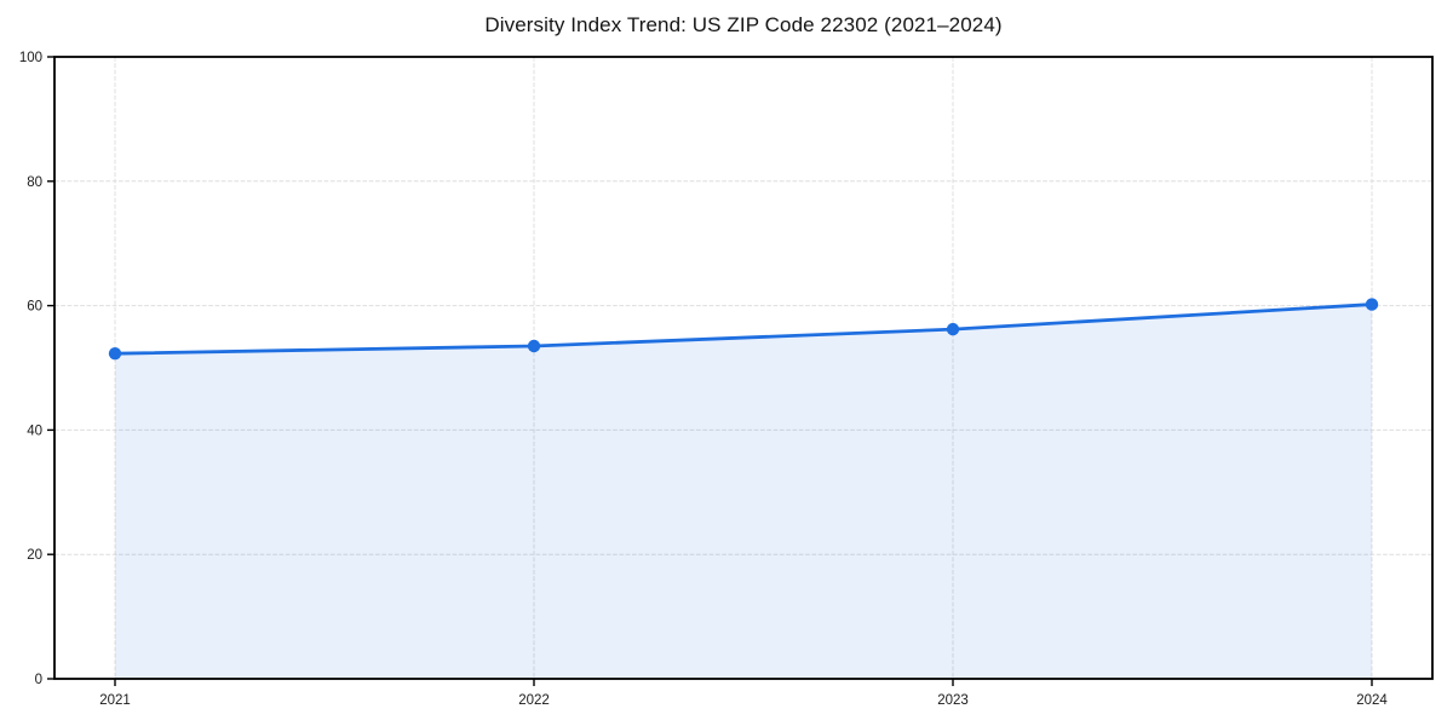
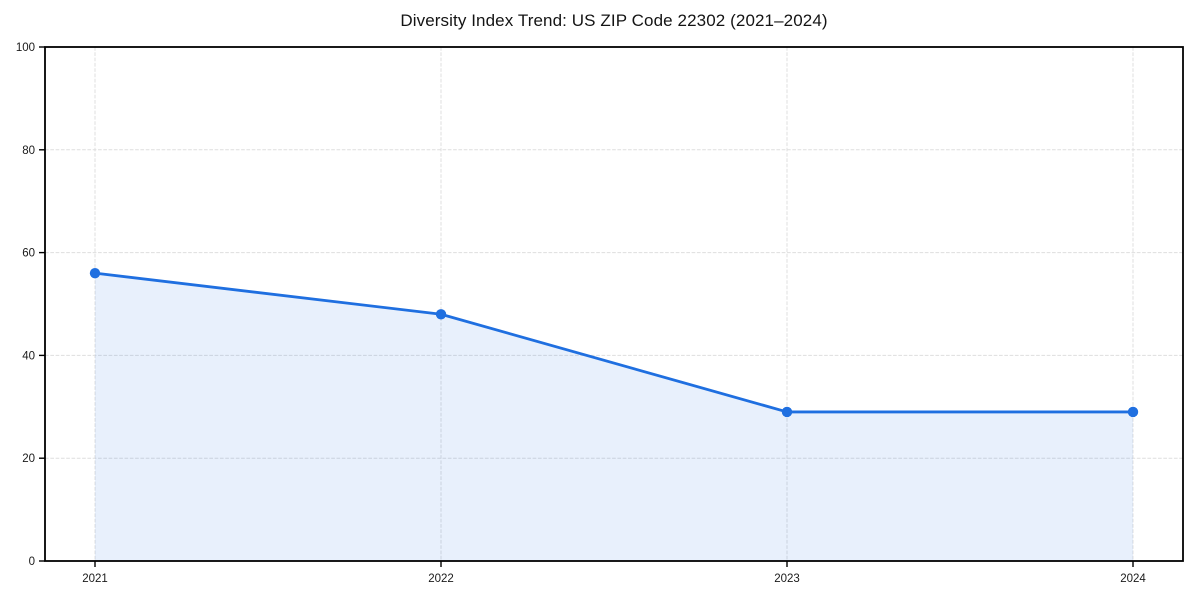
2021: 52 -> 56
2022: 54 -> 48
2023: 56 -> 29
2024: 60 -> 29
